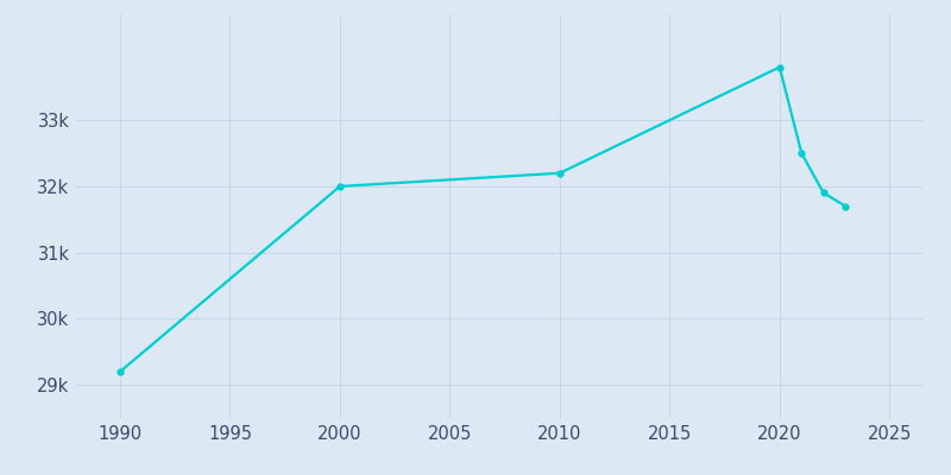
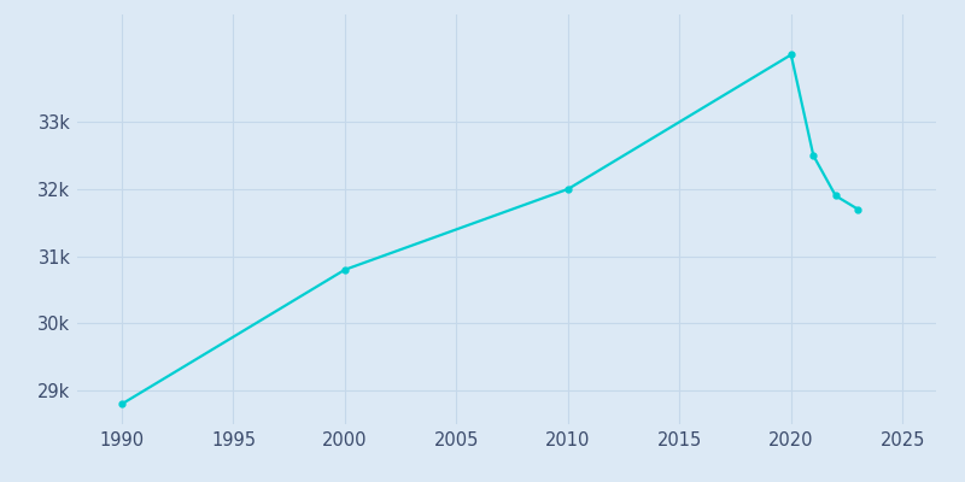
1990: 29.2k -> 28.8k
2000: 32.0k -> 30.8k
2010: 32.2k -> 32.0k
2020: 33.8k -> 34.0k
